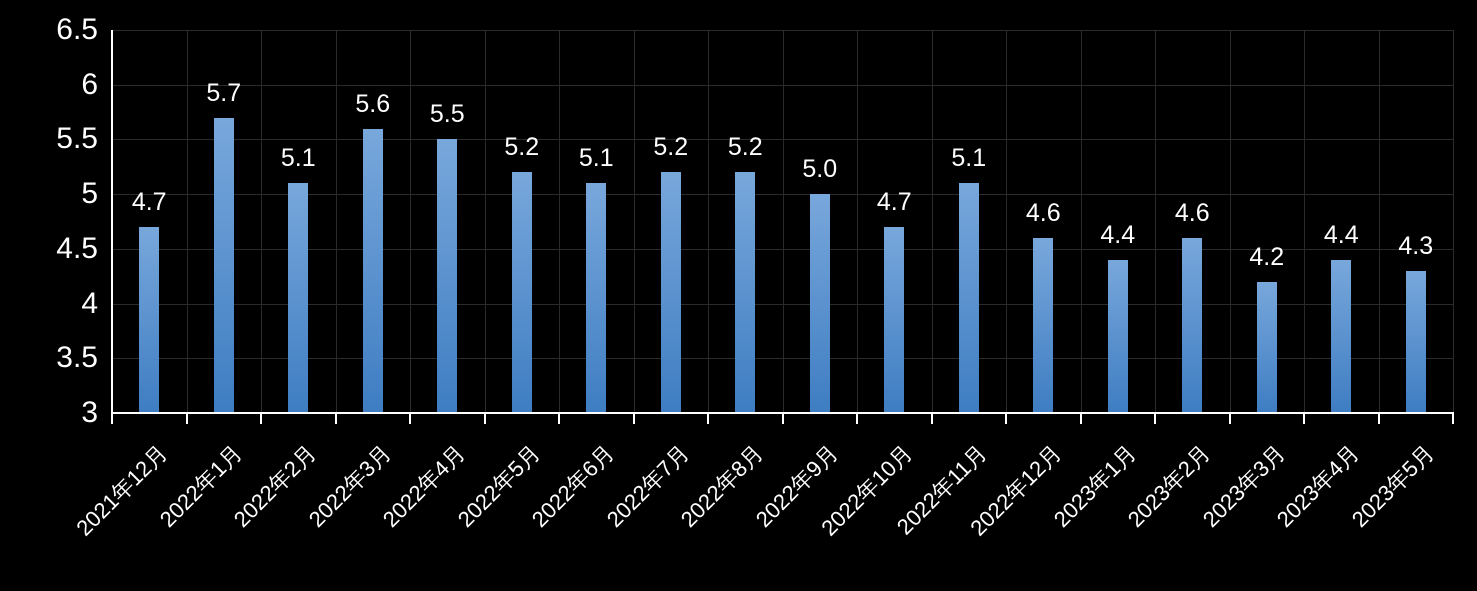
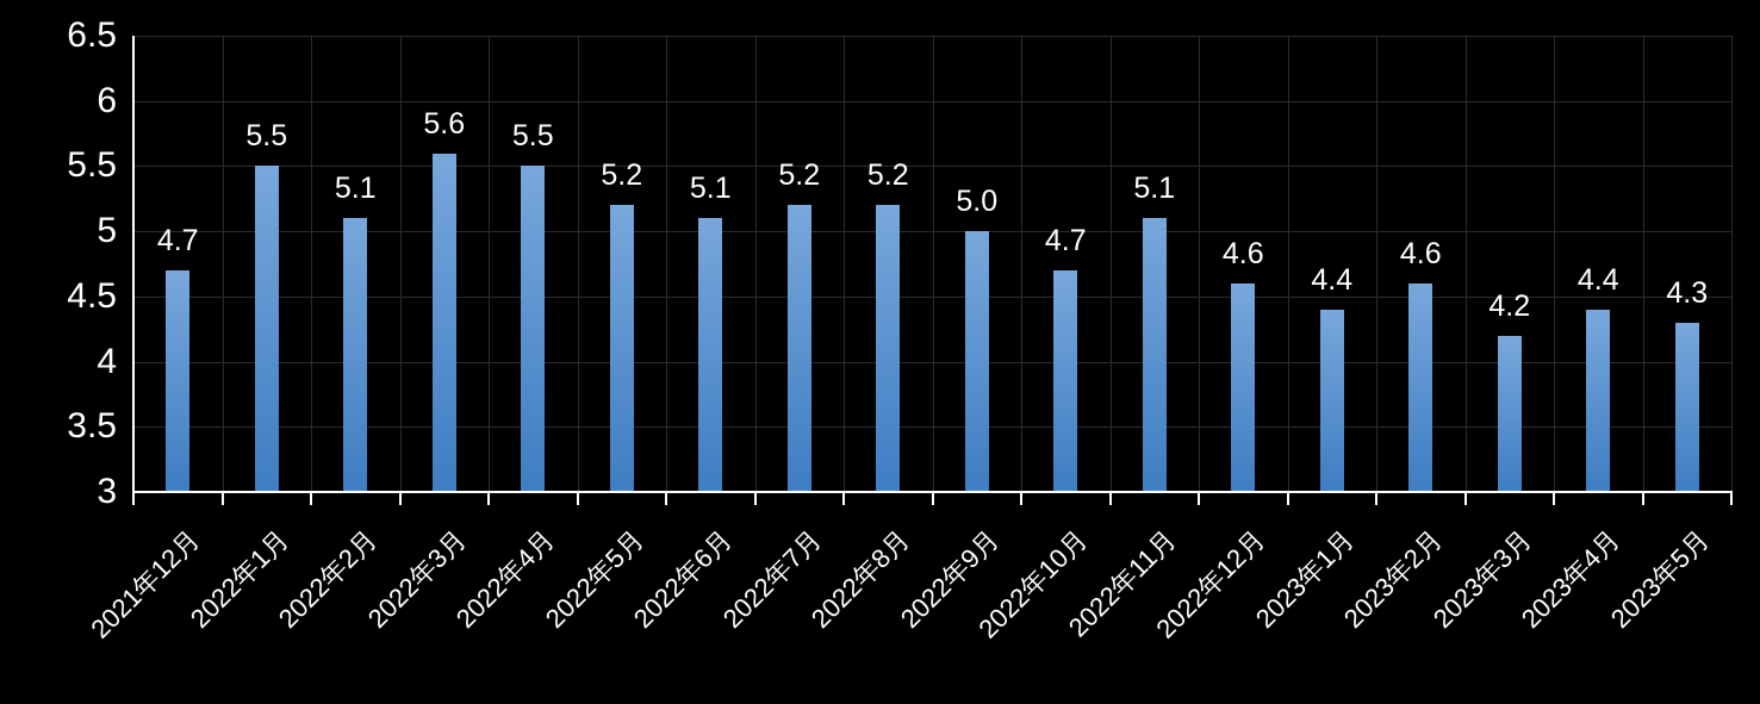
2022年1月: 5.7 -> 5.5
